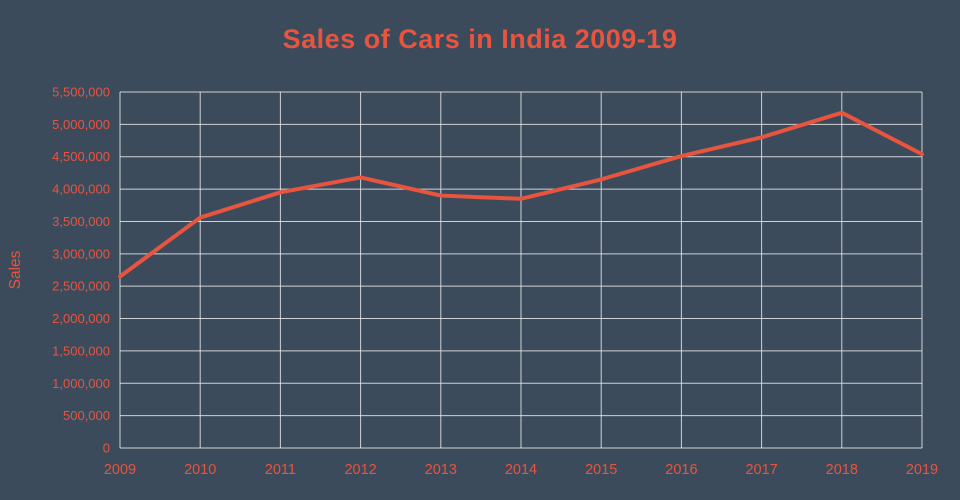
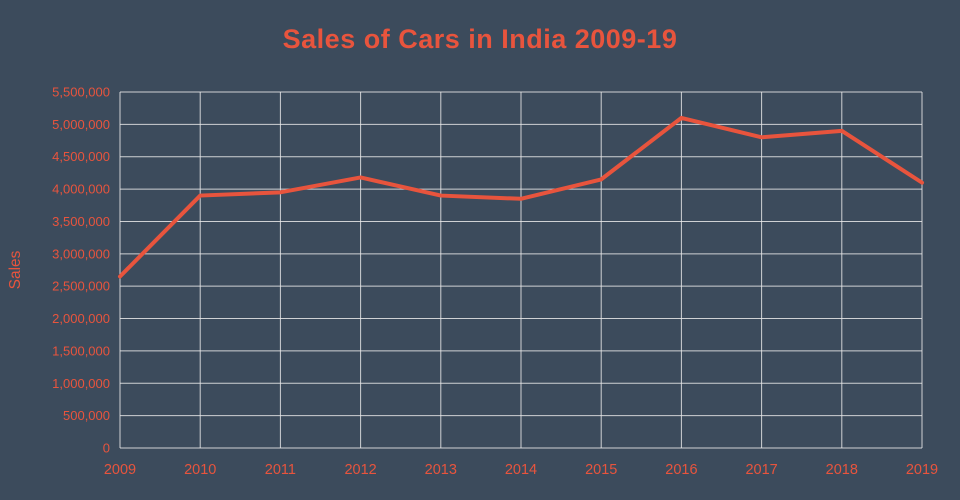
2010: 3600000 -> 3900000
2016: 4500000 -> 5100000
2018: 5200000 -> 4900000
2019: 4500000 -> 4100000
